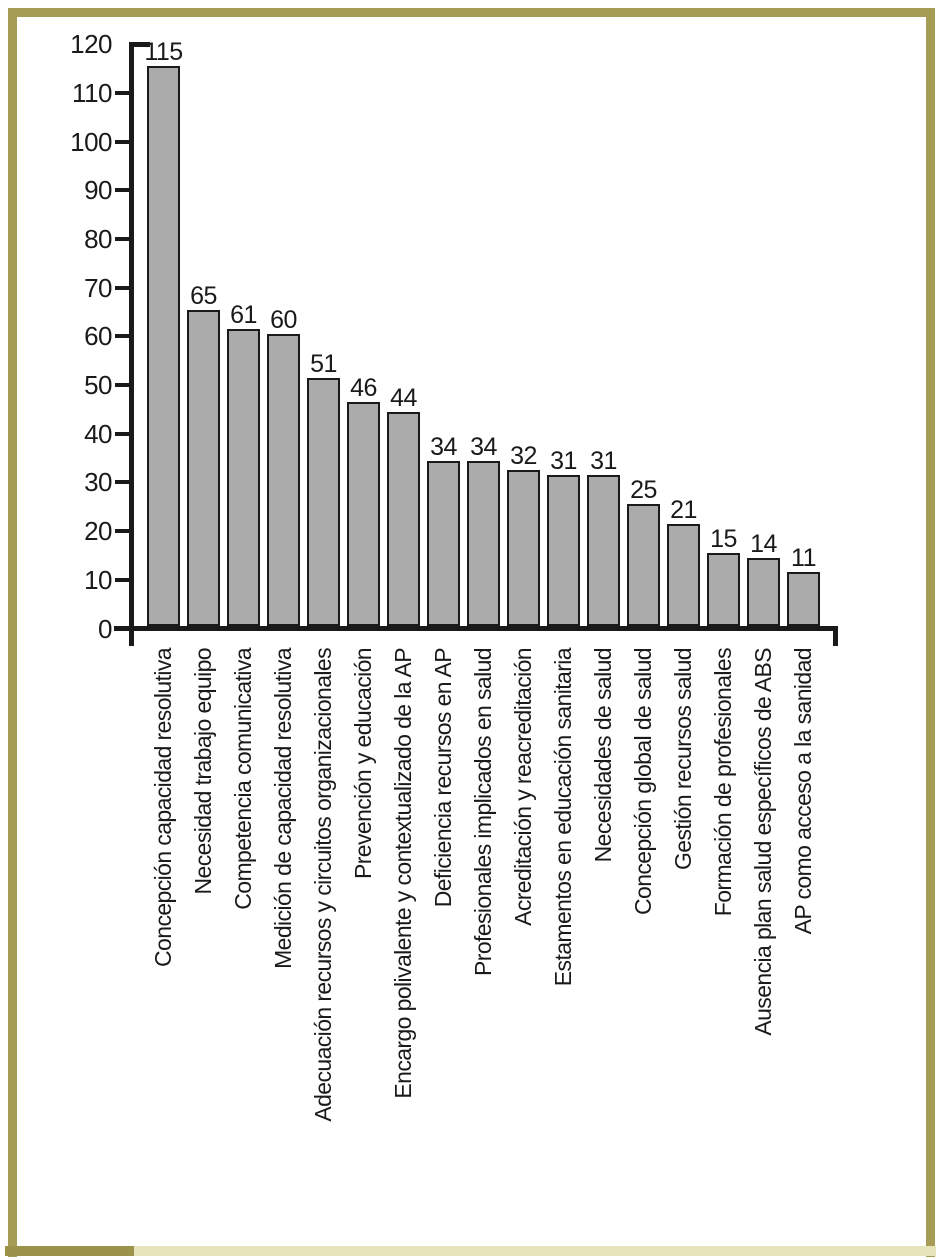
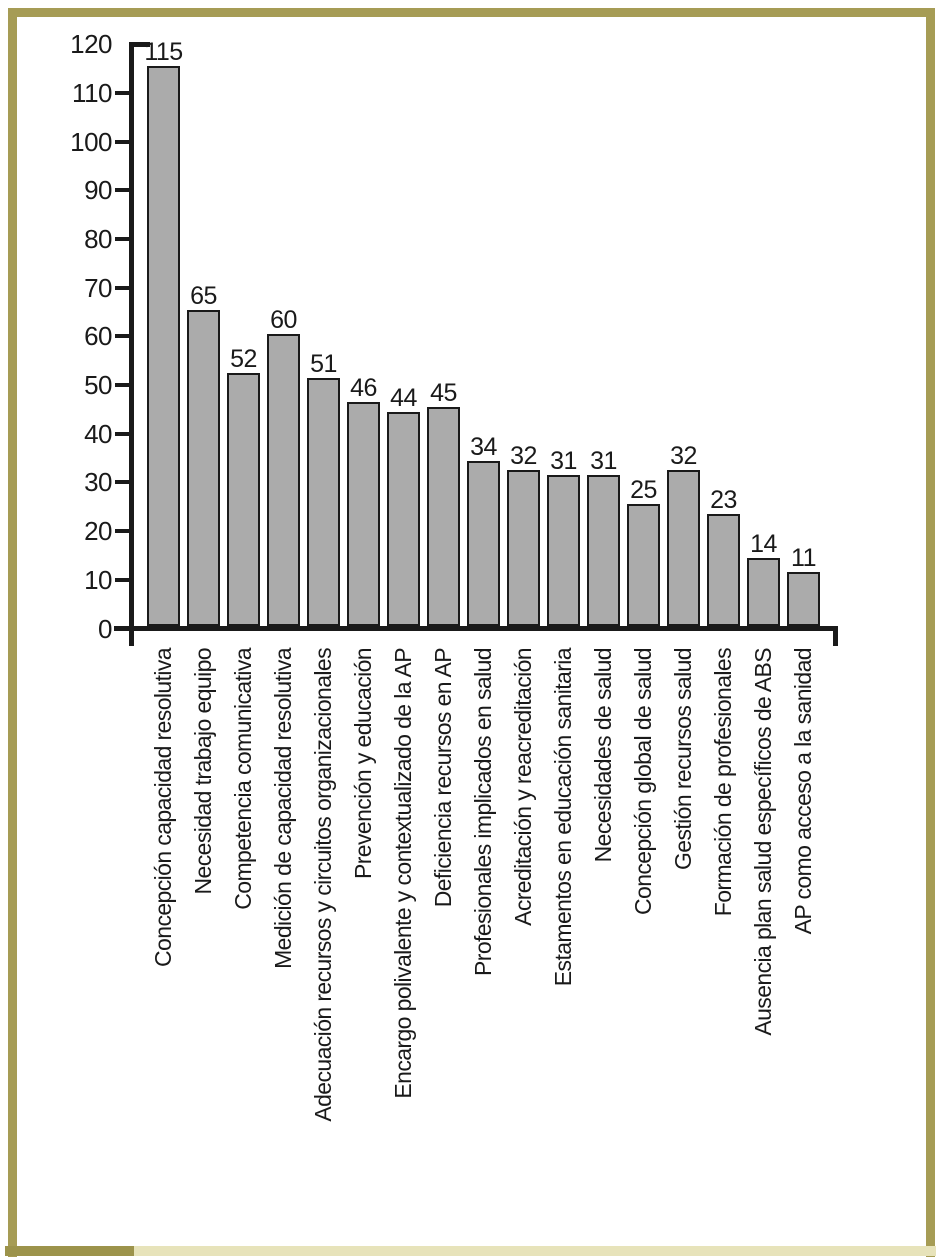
Competencia comunicativa: 61 -> 52
Deficiencia recursos en AP: 34 -> 45
Gestión recursos salud: 21 -> 32
Formación de profesionales: 15 -> 23
